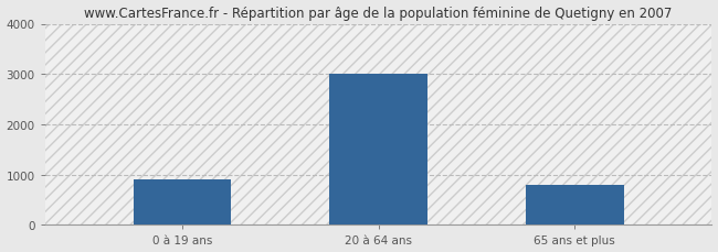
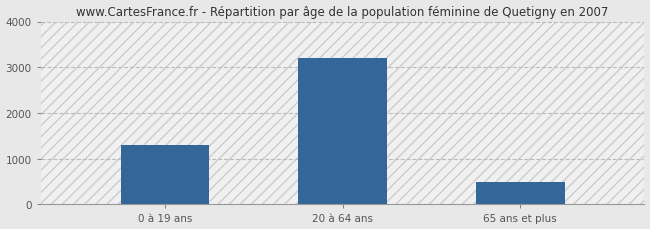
0 à 19 ans: 900 -> 1300
20 à 64 ans: 3000 -> 3200
65 ans et plus: 800 -> 500
